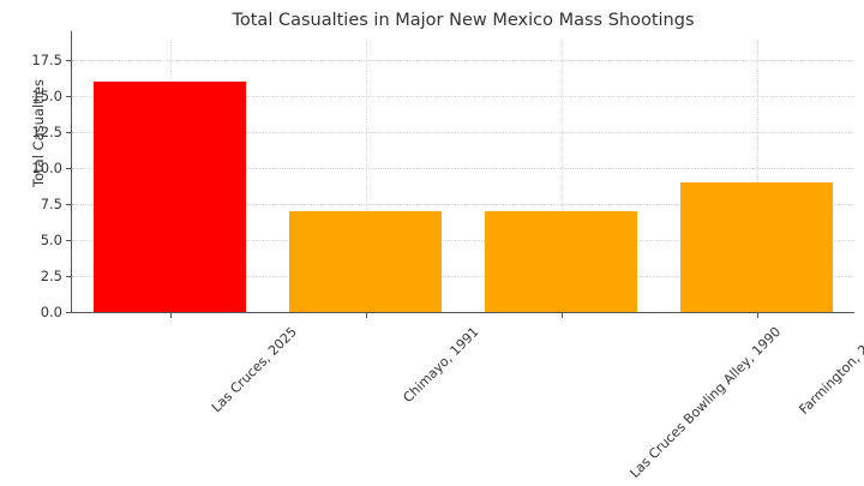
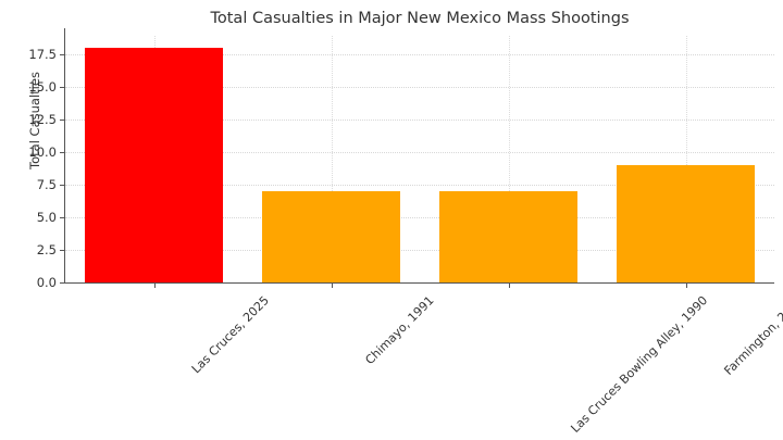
Las Cruces, 2025: 16 -> 18
